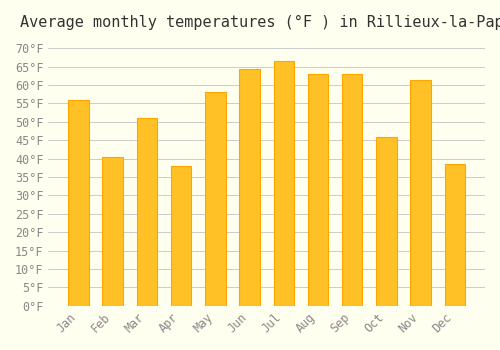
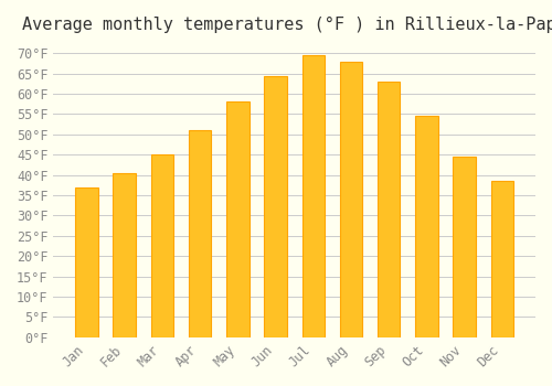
Jan: 56.0°F -> 37.0°F
Mar: 51.0°F -> 45.0°F
Apr: 38.0°F -> 51.0°F
Jul: 66.5°F -> 69.5°F
Aug: 63.0°F -> 68.0°F
Oct: 46.0°F -> 54.5°F
Nov: 61.5°F -> 44.5°F
